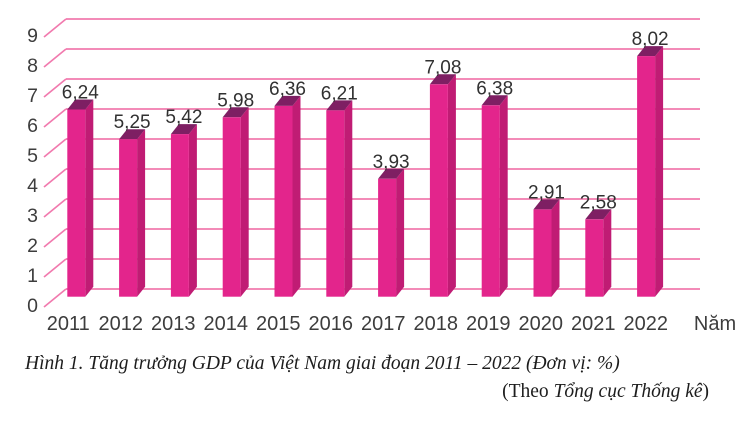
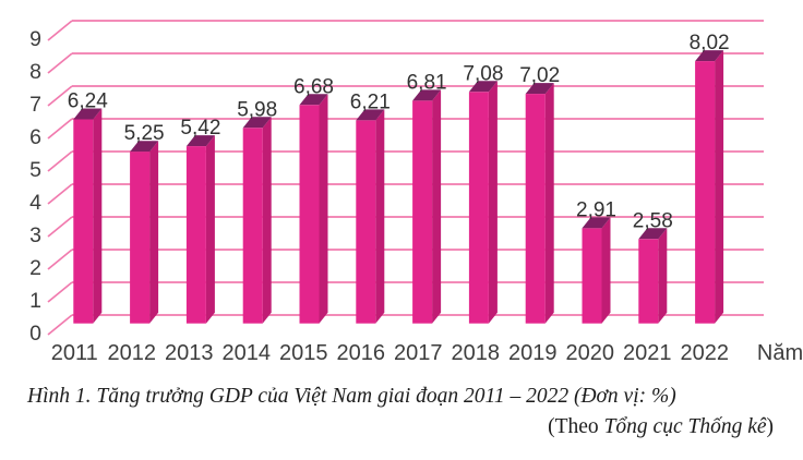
2015: 6,36 -> 6,68
2017: 3,93 -> 6,81
2019: 6,38 -> 7,02
